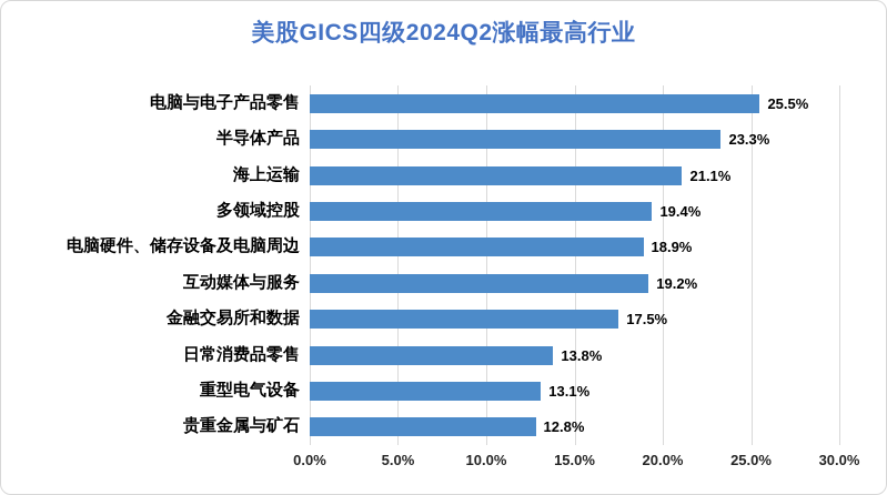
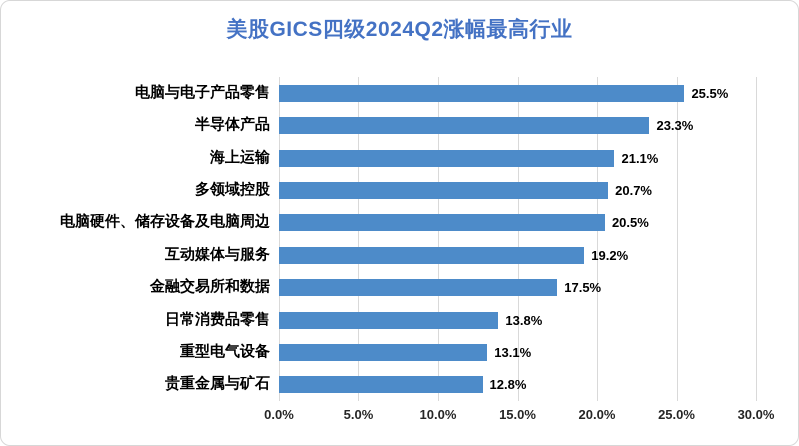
多领域控股: 19.4% -> 20.7%
电脑硬件、储存设备及电脑周边: 18.9% -> 20.5%
